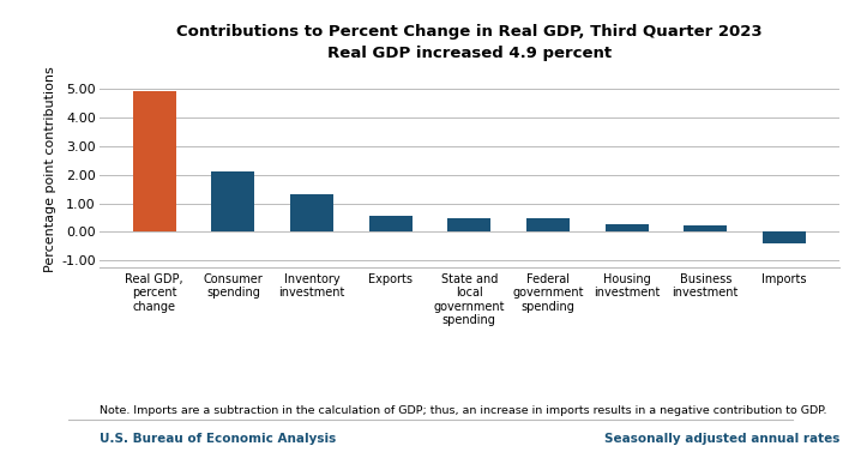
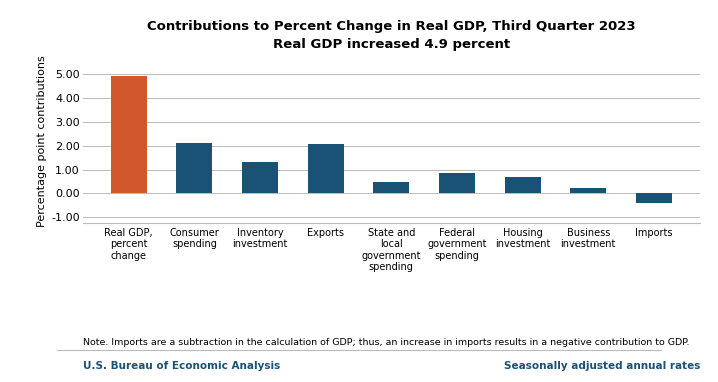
Exports: 0.58 -> 2.05
Federal government spending: 0.46 -> 0.85
Housing investment: 0.27 -> 0.70
